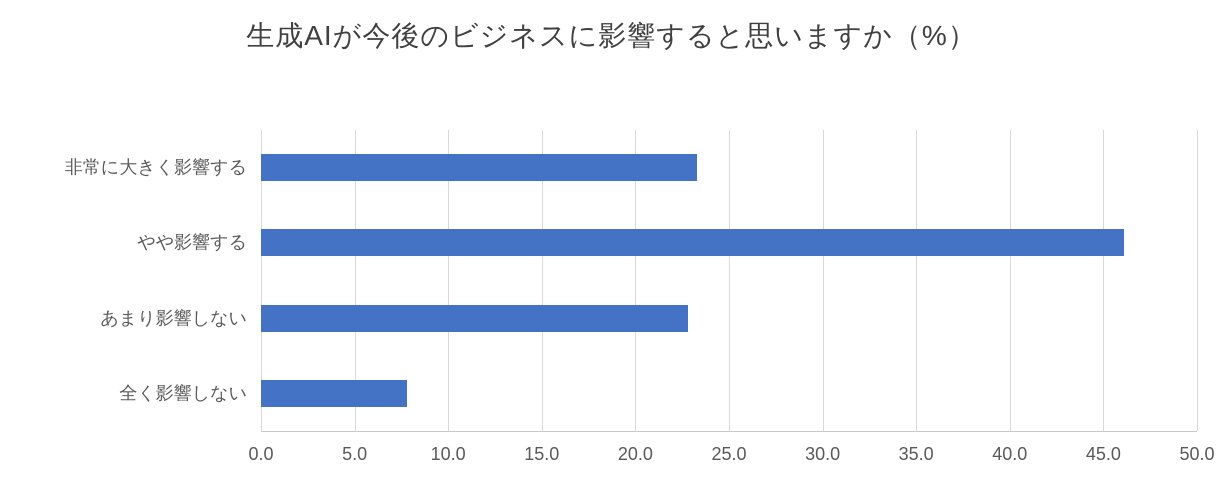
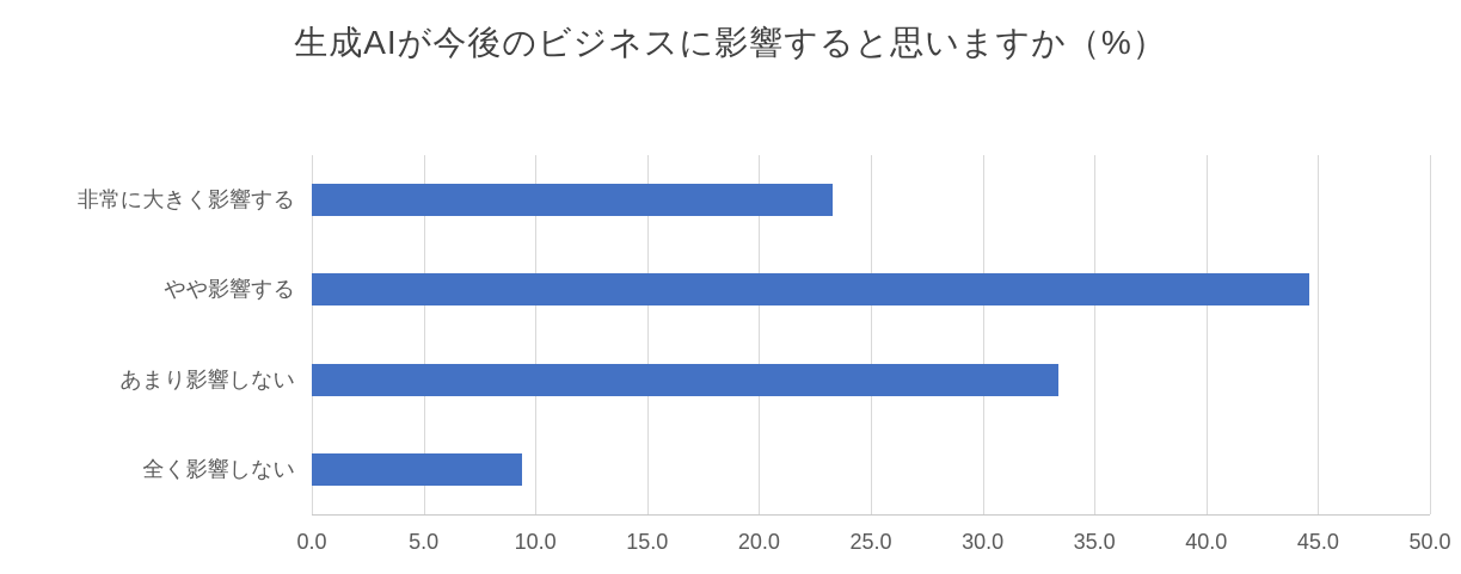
やや影響する: 46.1 -> 44.6
あまり影響しない: 22.8 -> 33.4
全く影響しない: 7.8 -> 9.4
